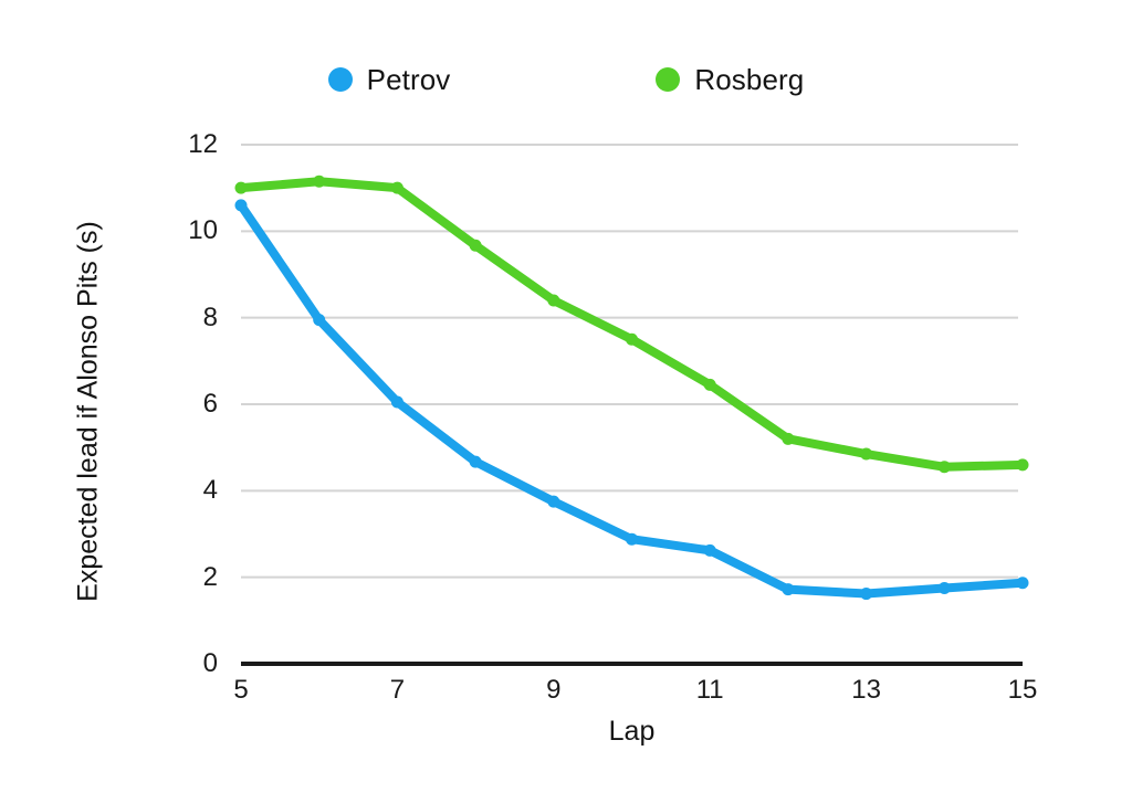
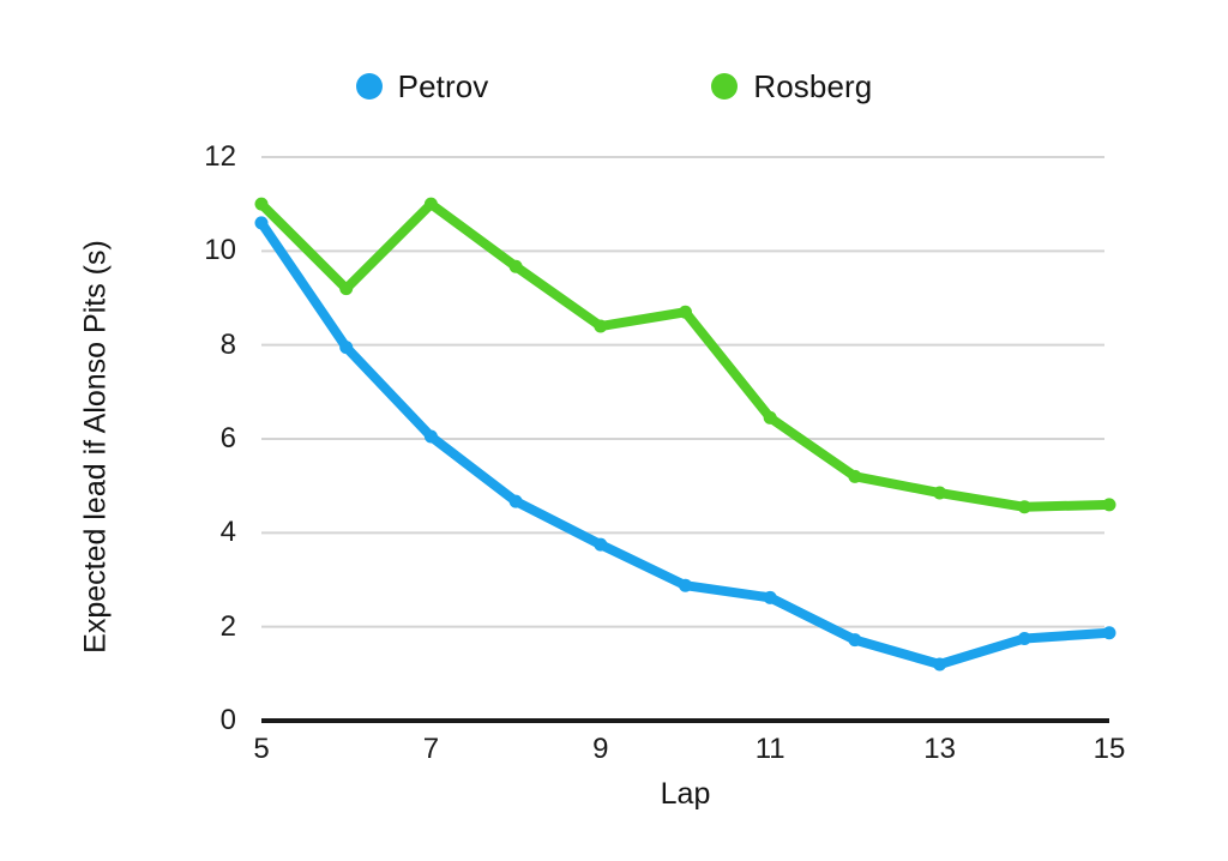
Rosberg/6: 11.2 -> 9.2
Rosberg/10: 7.5 -> 8.7
Petrov/13: 1.6 -> 1.2
